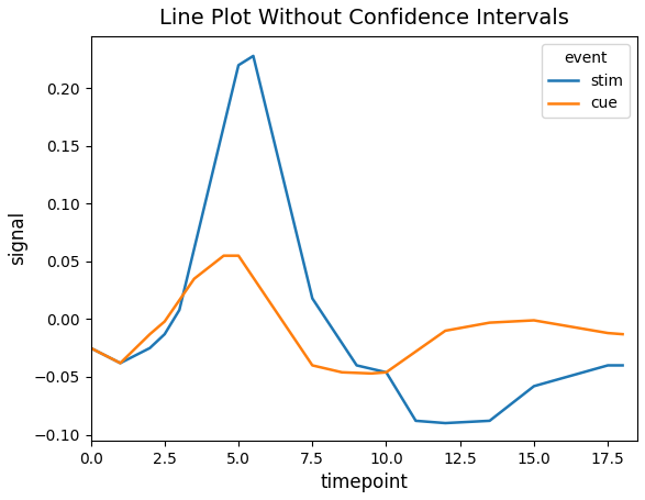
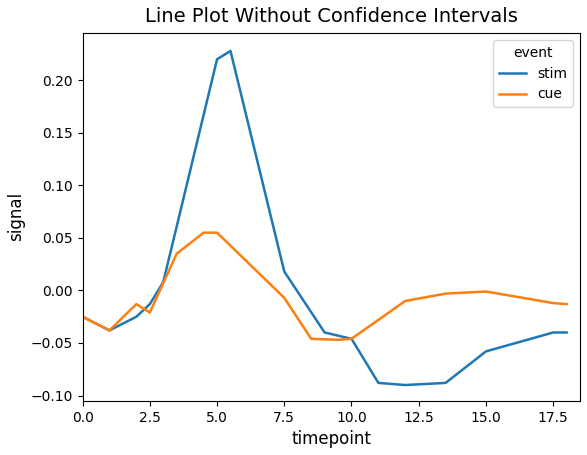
cue/2.5: -0.002 -> -0.021
cue/7.5: -0.040 -> -0.007
